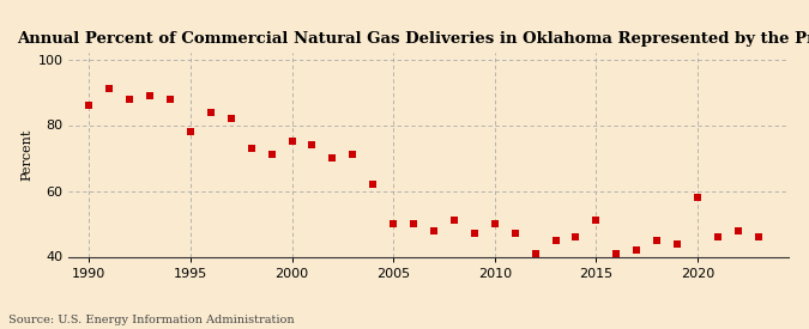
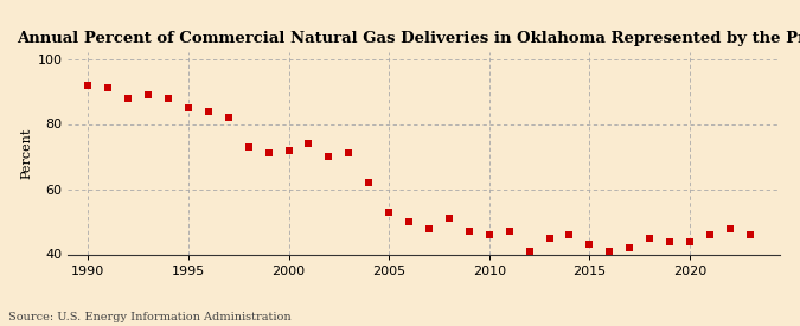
1990: 86 -> 92
1995: 78 -> 85
2000: 75 -> 72
2005: 50 -> 53
2010: 50 -> 46
2015: 51 -> 43
2020: 58 -> 44
